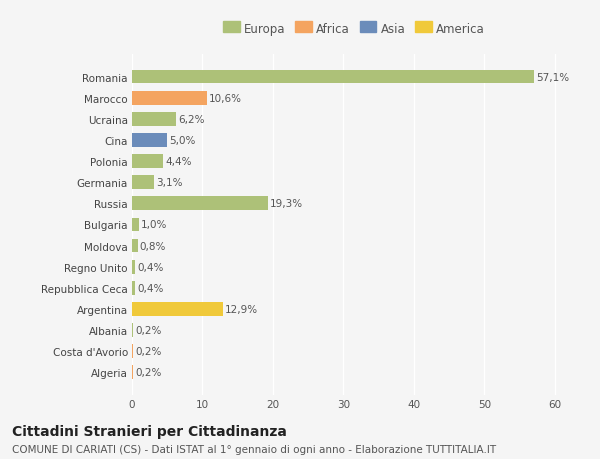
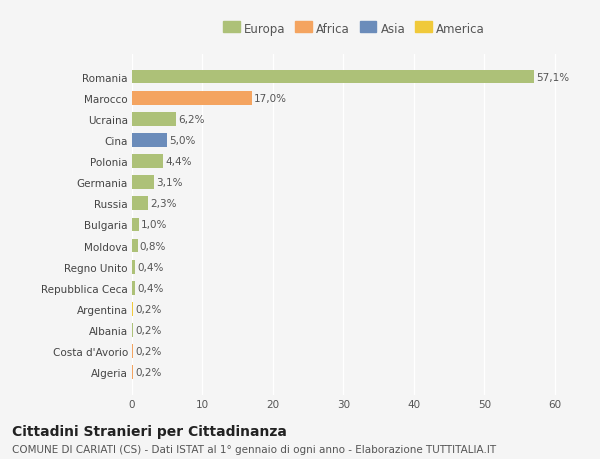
Marocco: 10,6% -> 17,0%
Russia: 19,3% -> 2,3%
Argentina: 12,9% -> 0,2%
